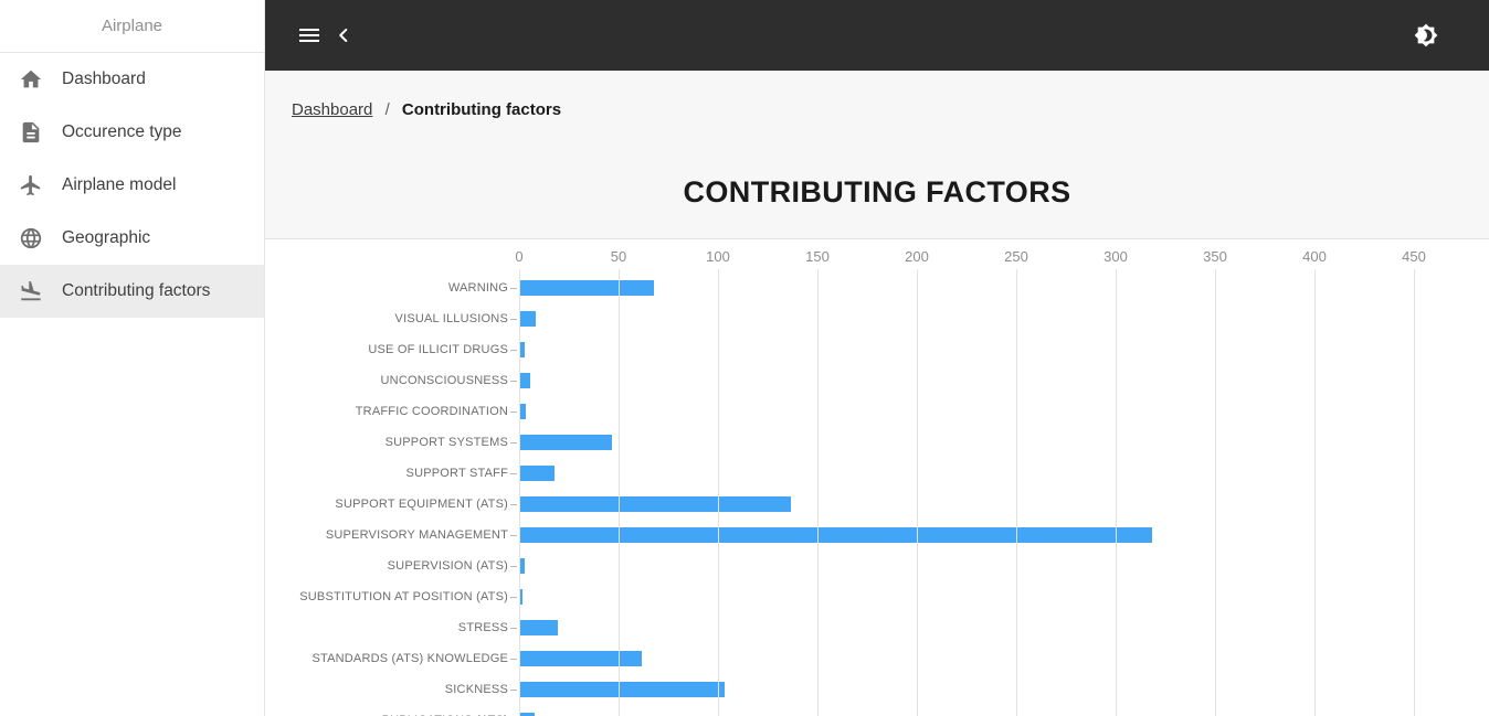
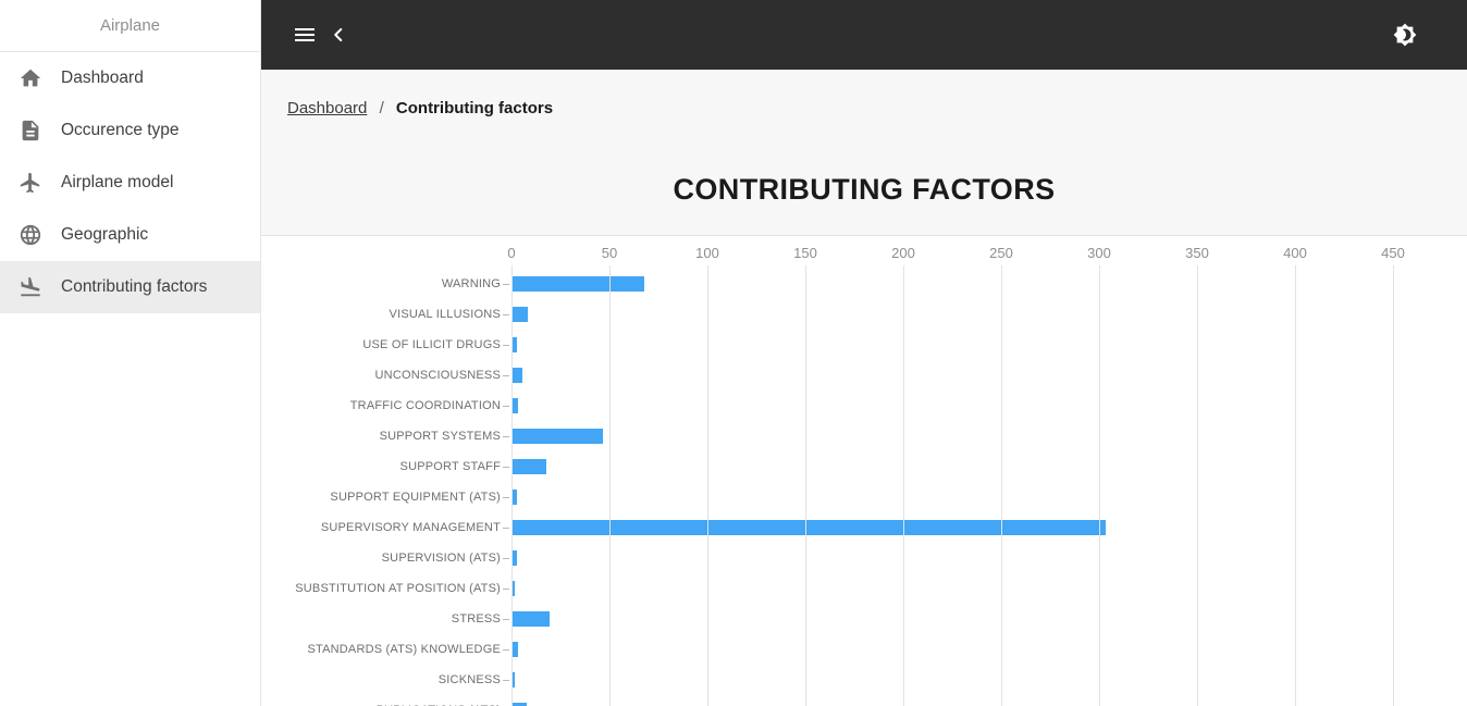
SUPPORT EQUIPMENT (ATS): 136 -> 2
SUPERVISORY MANAGEMENT: 318 -> 303
STANDARDS (ATS) KNOWLEDGE: 61 -> 3
SICKNESS: 103 -> 1
